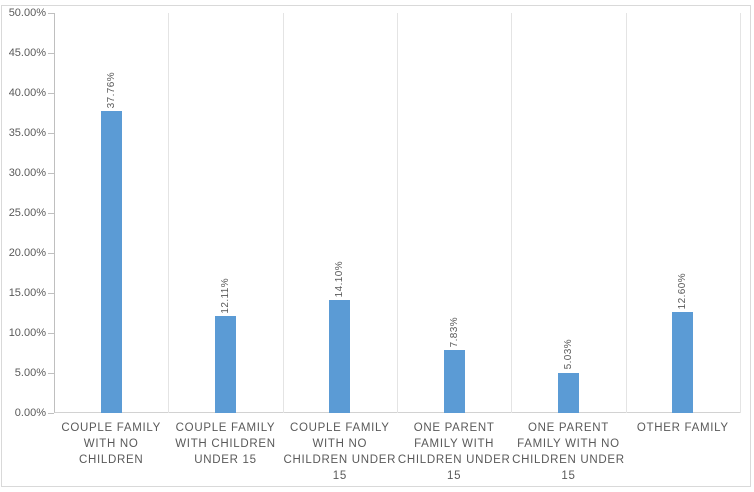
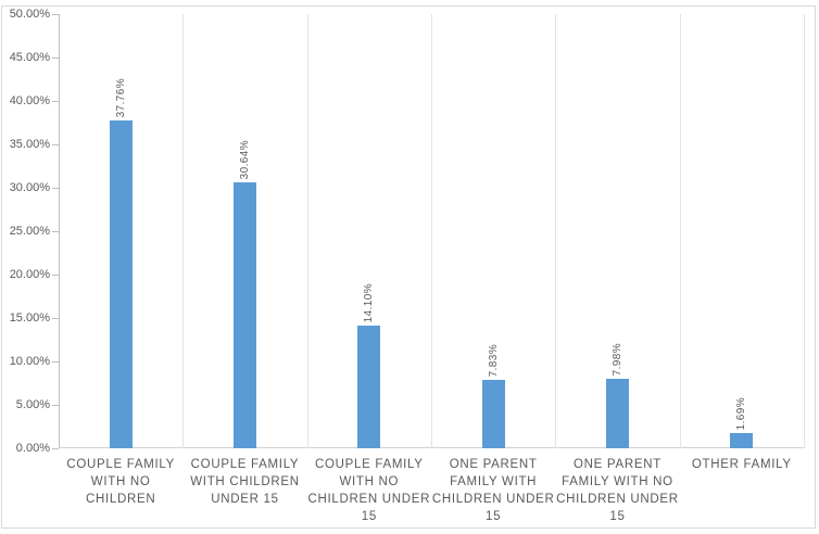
COUPLE FAMILY WITH CHILDREN UNDER 15: 12.11% -> 30.64%
ONE PARENT FAMILY WITH NO CHILDREN UNDER 15: 5.03% -> 7.98%
OTHER FAMILY: 12.60% -> 1.69%
